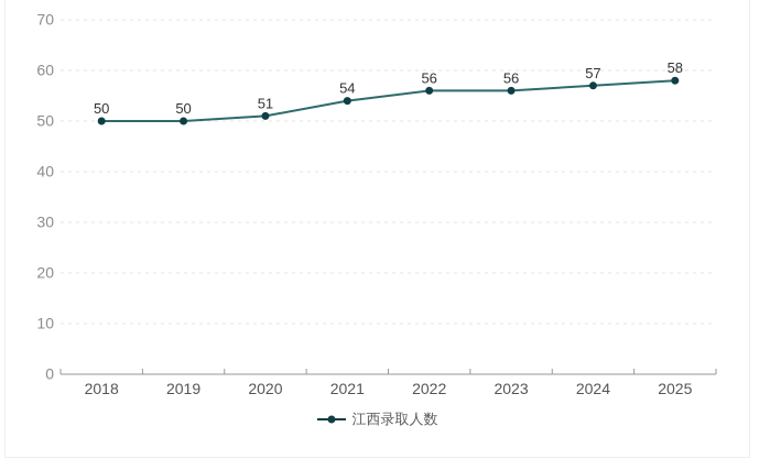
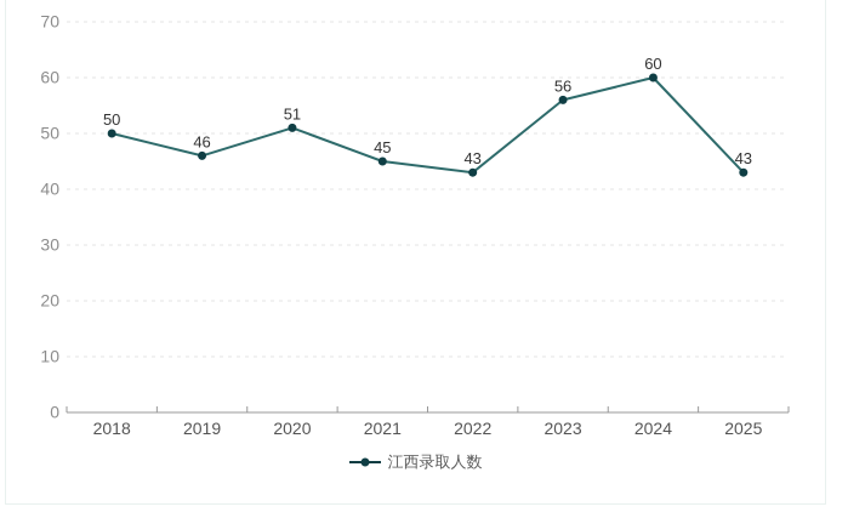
2019: 50 -> 46
2021: 54 -> 45
2022: 56 -> 43
2024: 57 -> 60
2025: 58 -> 43
